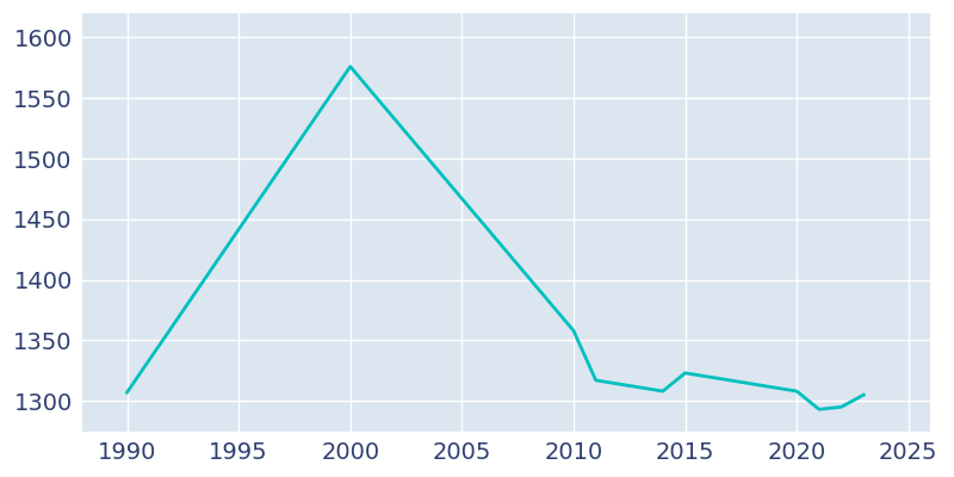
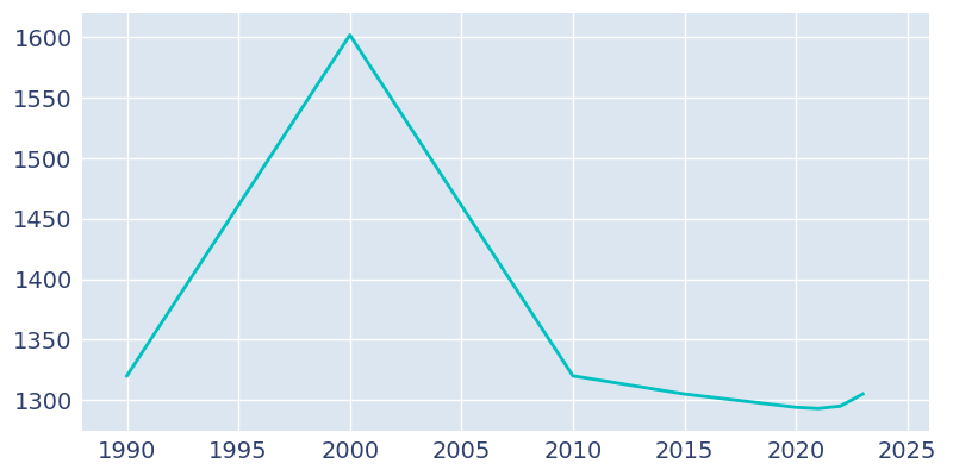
1990: 1307 -> 1320
2000: 1576 -> 1602
2010: 1358 -> 1320
2015: 1323 -> 1305
2020: 1308 -> 1294
